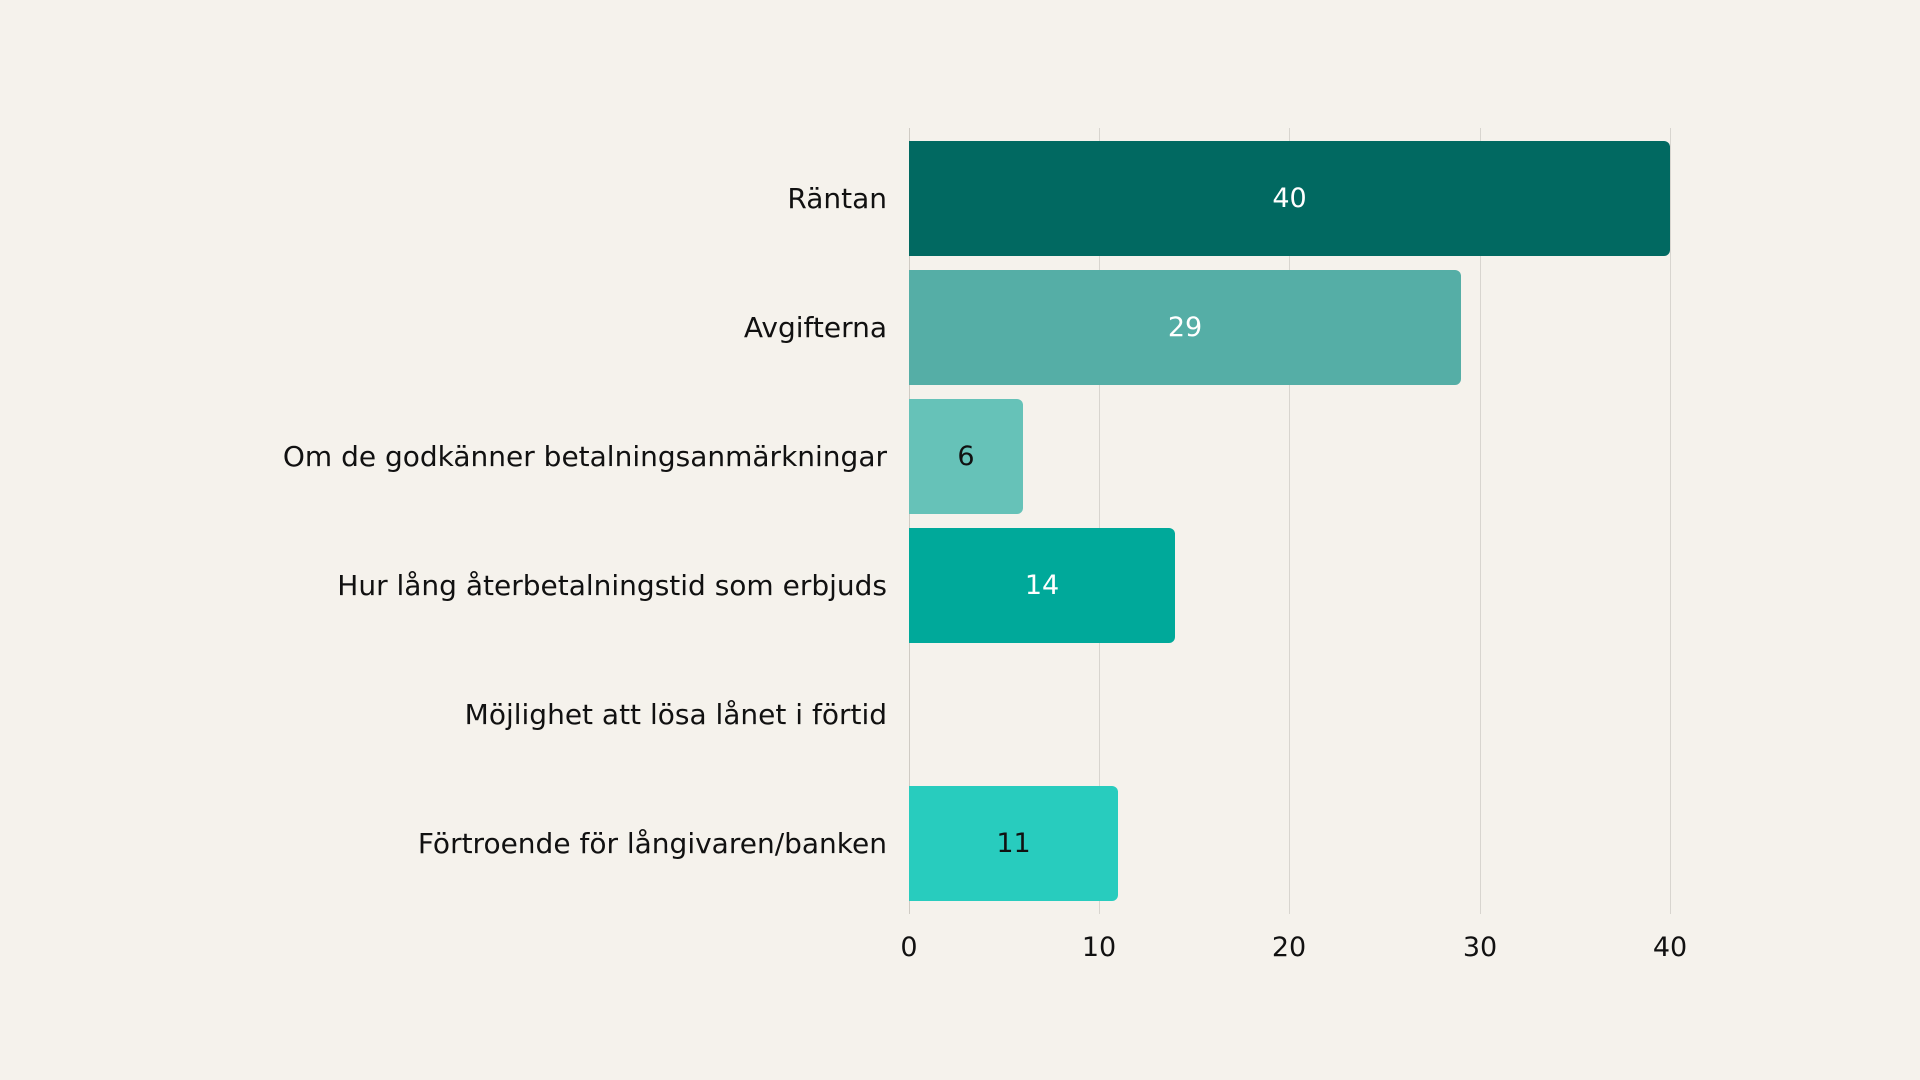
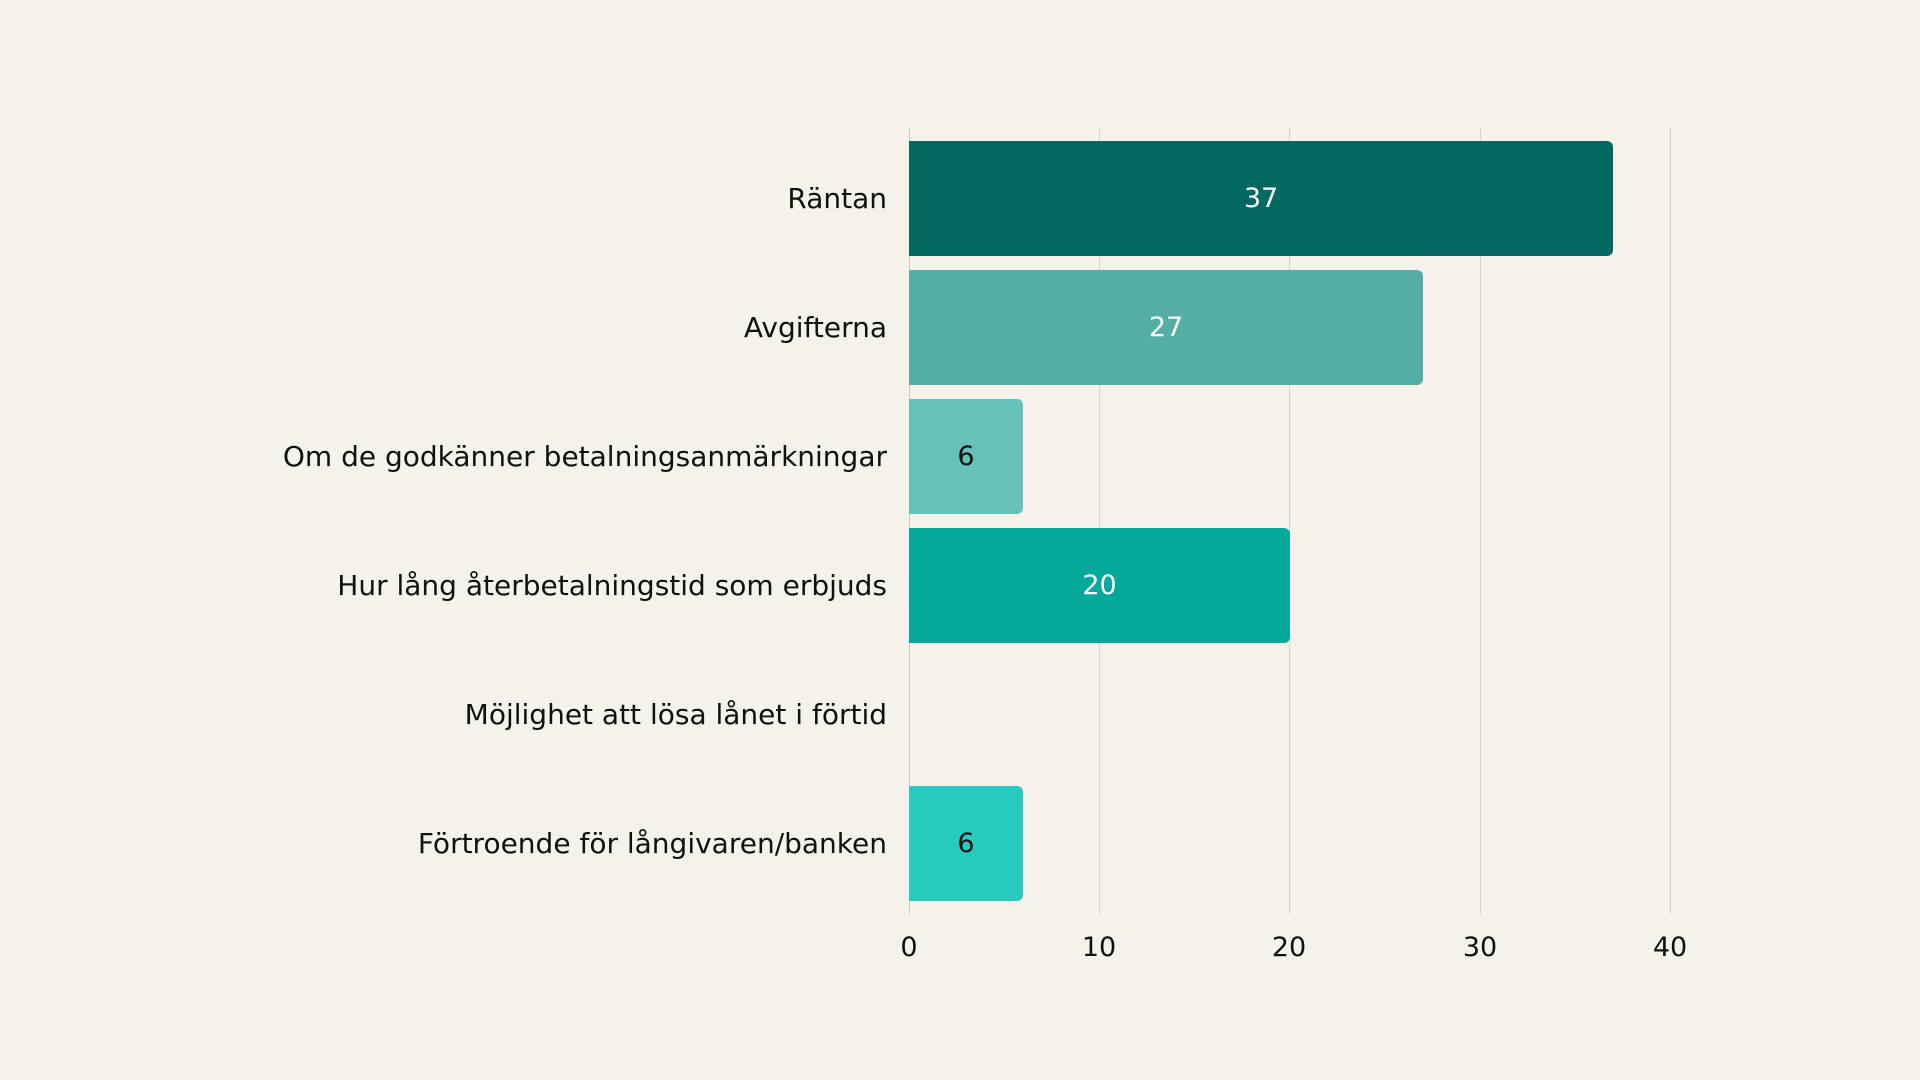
Räntan: 40 -> 37
Avgifterna: 29 -> 27
Hur lång återbetalningstid som erbjuds: 14 -> 20
Förtroende för långivaren/banken: 11 -> 6
